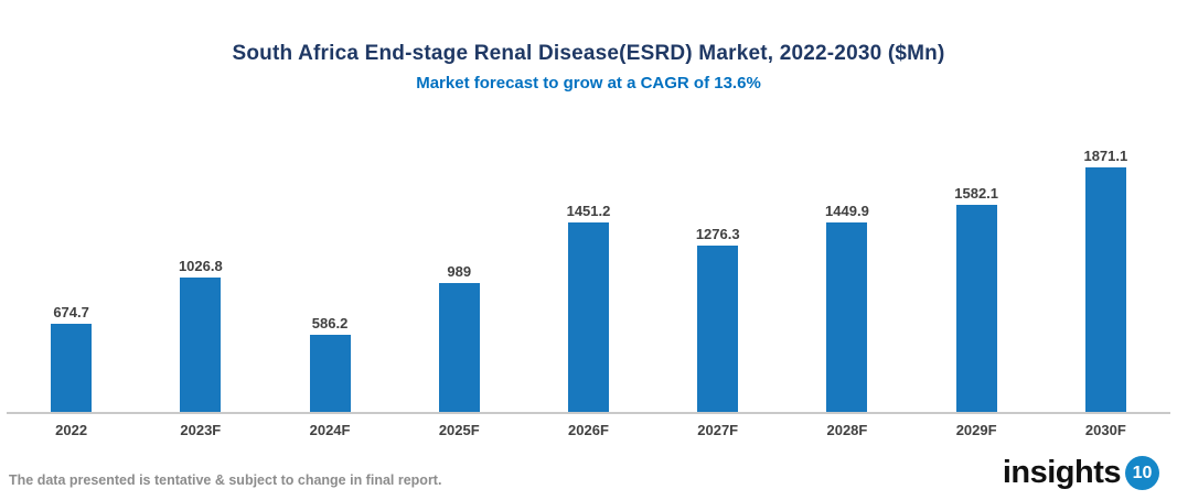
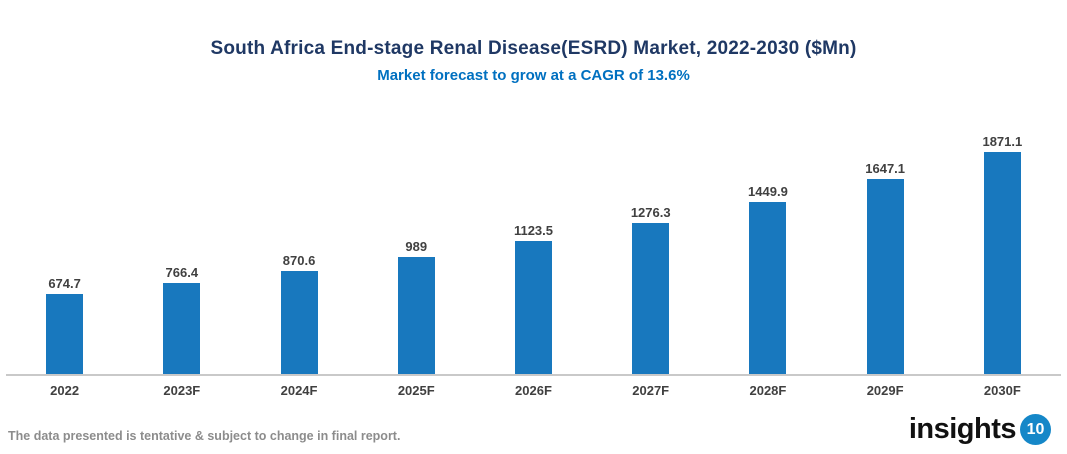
2023F: 1026.8 -> 766.4
2024F: 586.2 -> 870.6
2026F: 1451.2 -> 1123.5
2029F: 1582.1 -> 1647.1
